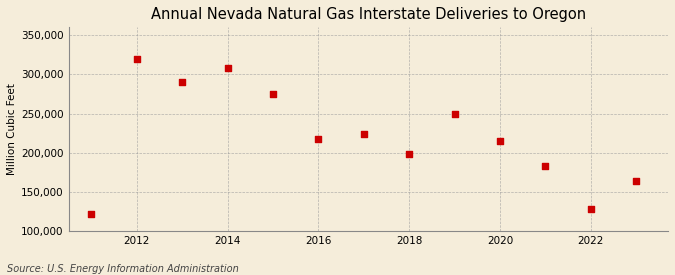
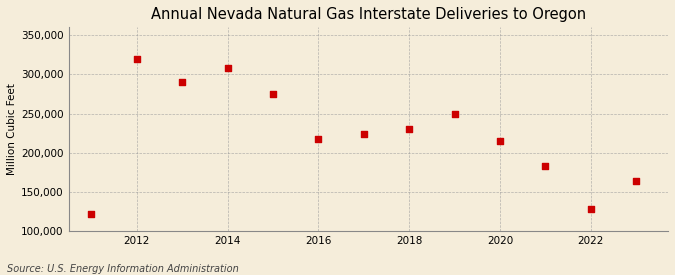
2018: 199,000 -> 230,000
